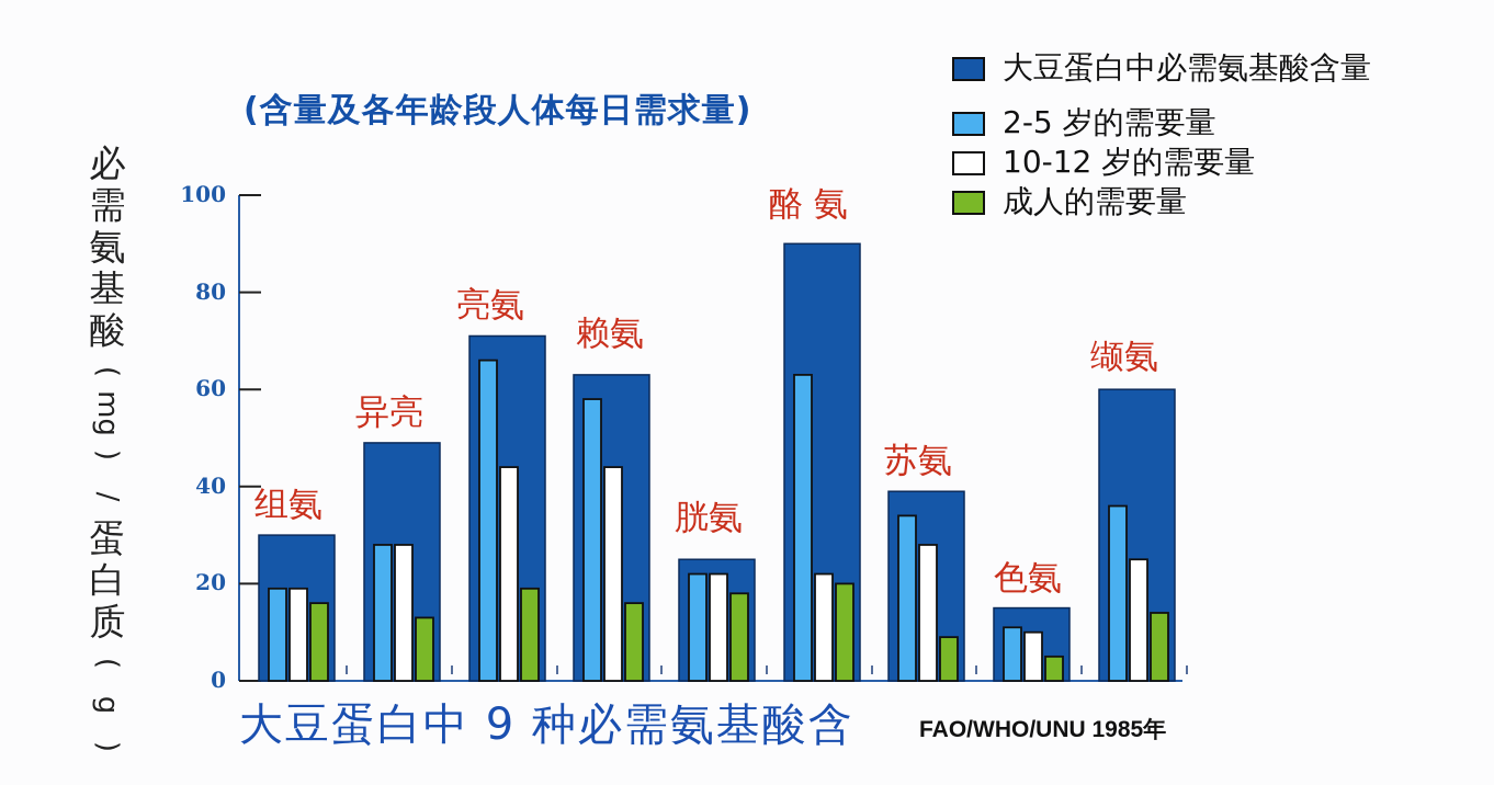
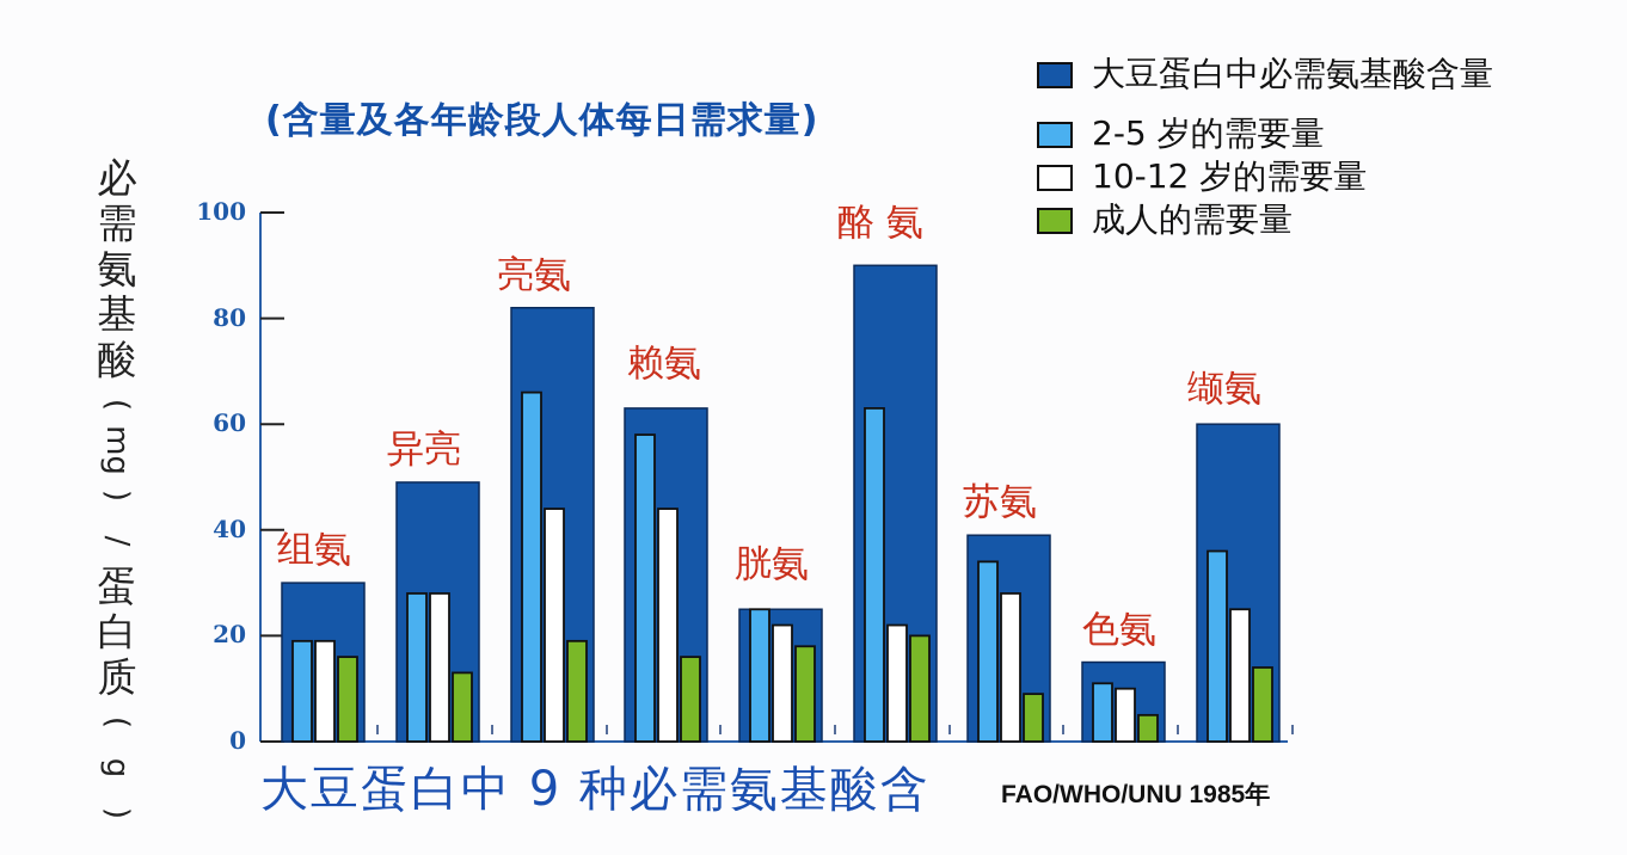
大豆蛋白中必需氨基酸含量/亮氨: 71 -> 82
2-5 岁的需要量/胱氨: 22 -> 25
